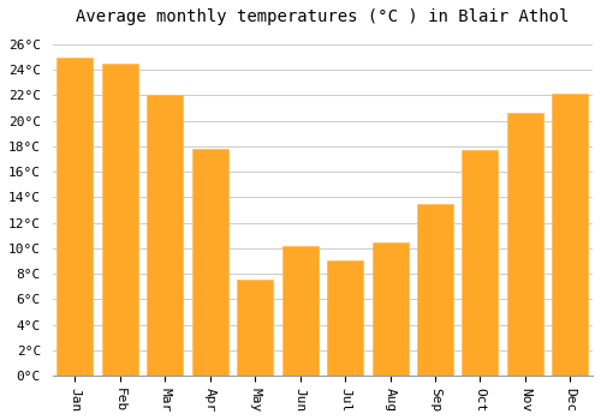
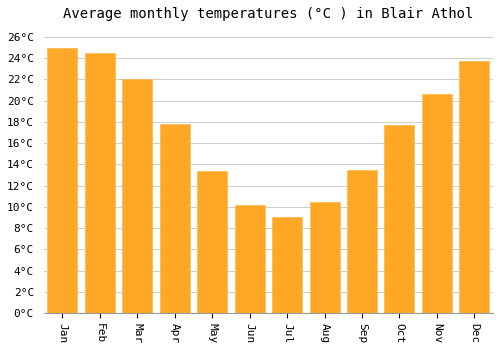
May: 7.5°C -> 13.4°C
Dec: 22.1°C -> 23.7°C
